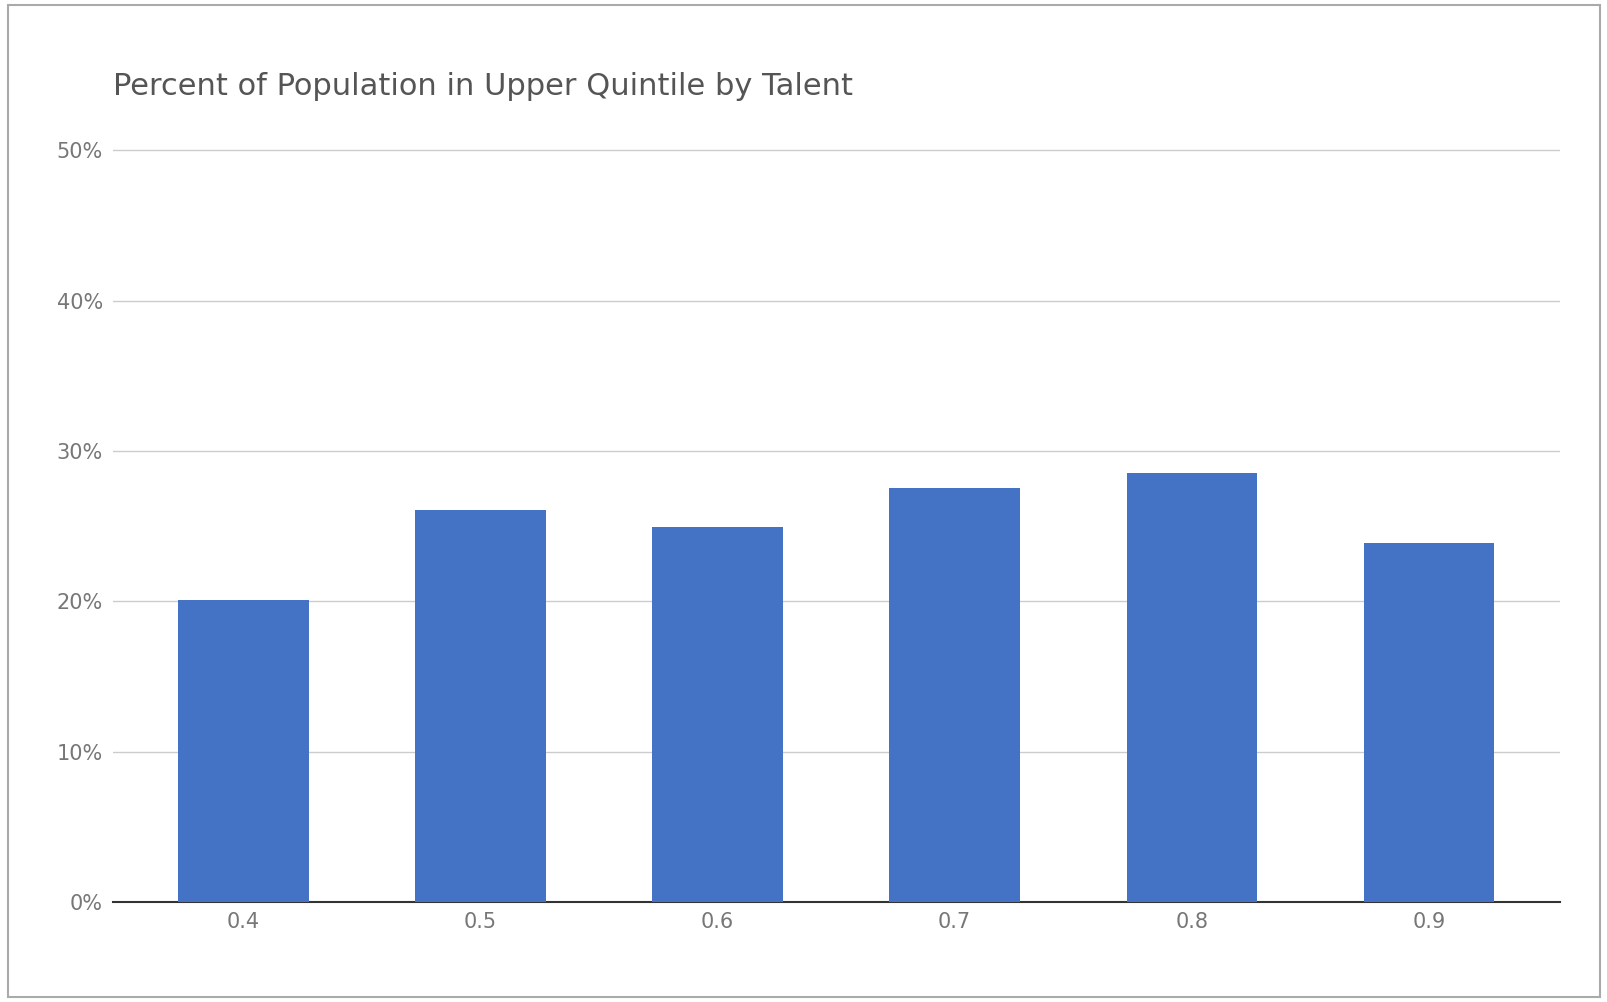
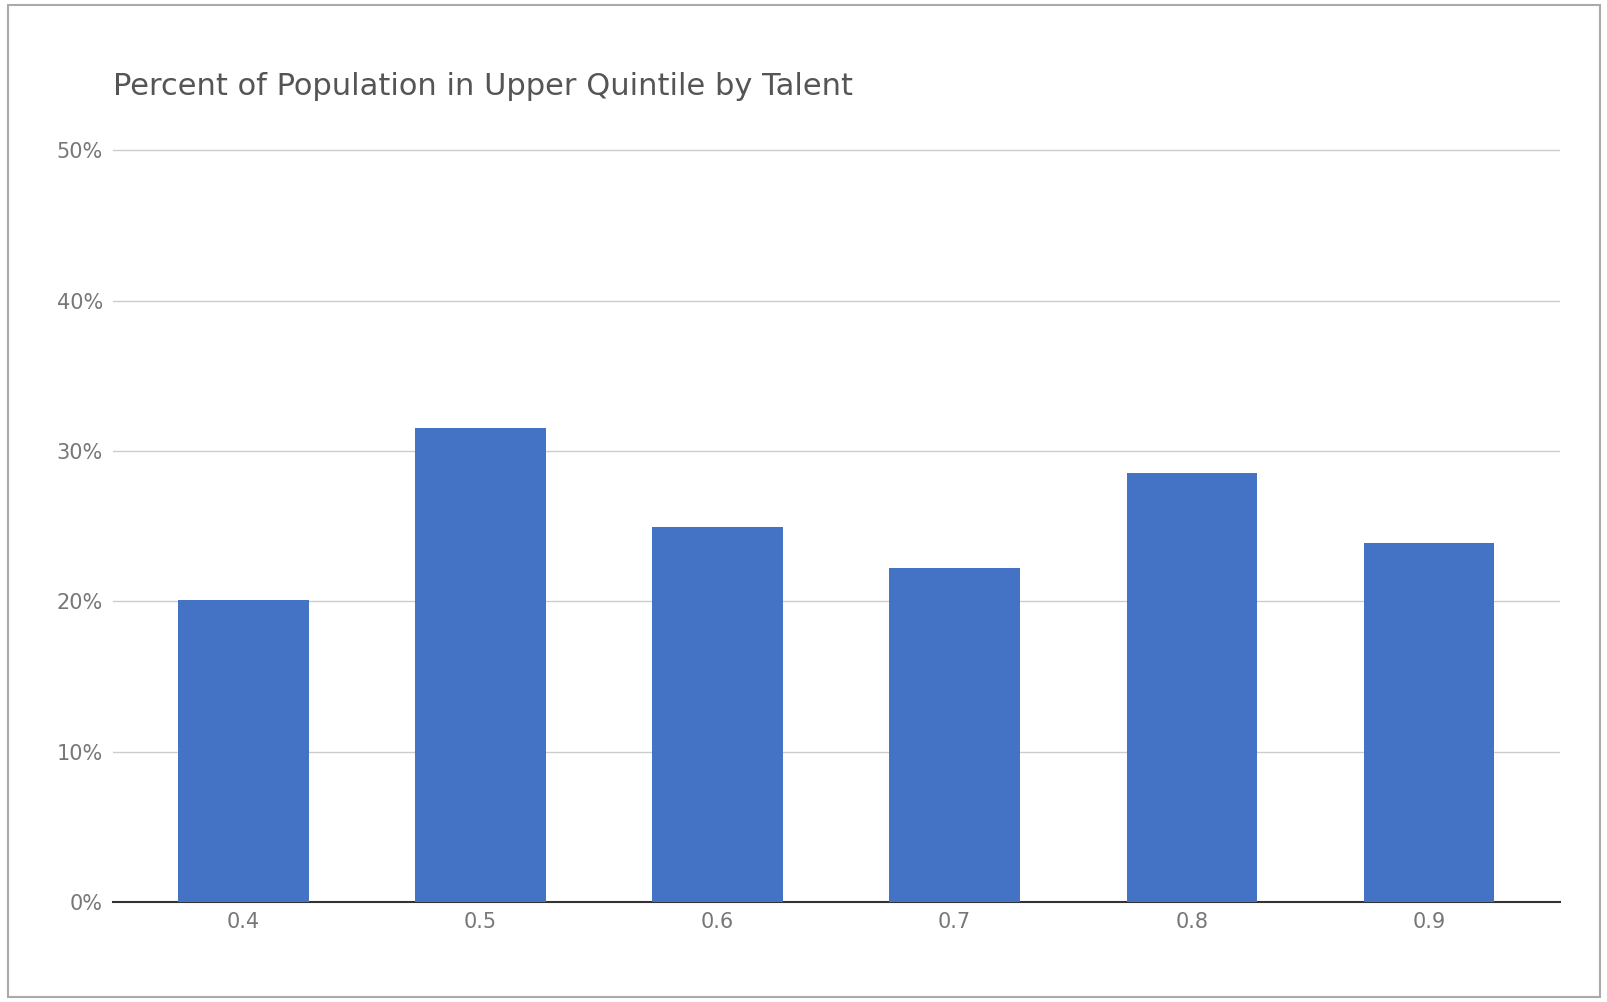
0.5: 26.1% -> 31.5%
0.7: 27.6% -> 22.2%
